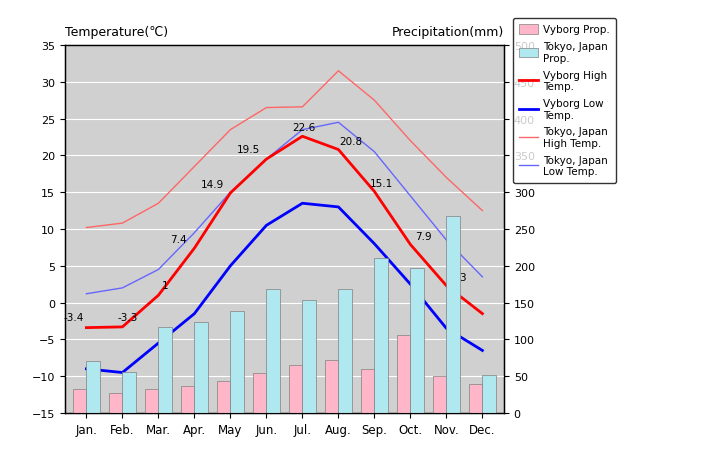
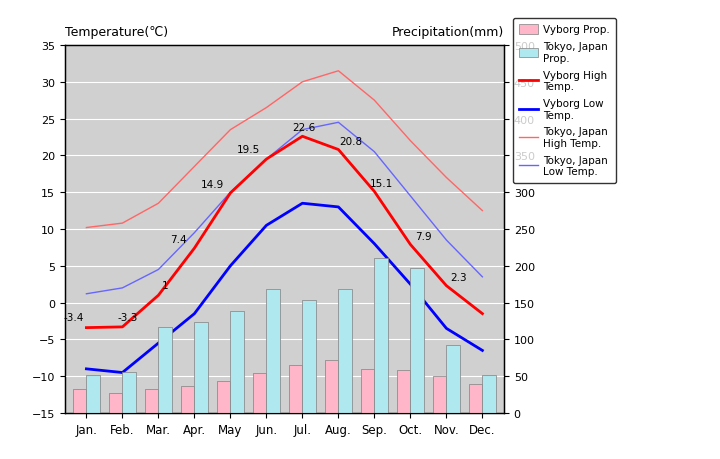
Tokyo, Japan Prop./Jan.: 70 -> 52
Tokyo, Japan High Temp./Jul.: 26.6 -> 30.0
Vyborg Prop./Oct.: 106 -> 58
Tokyo, Japan Prop./Nov.: 268 -> 93
